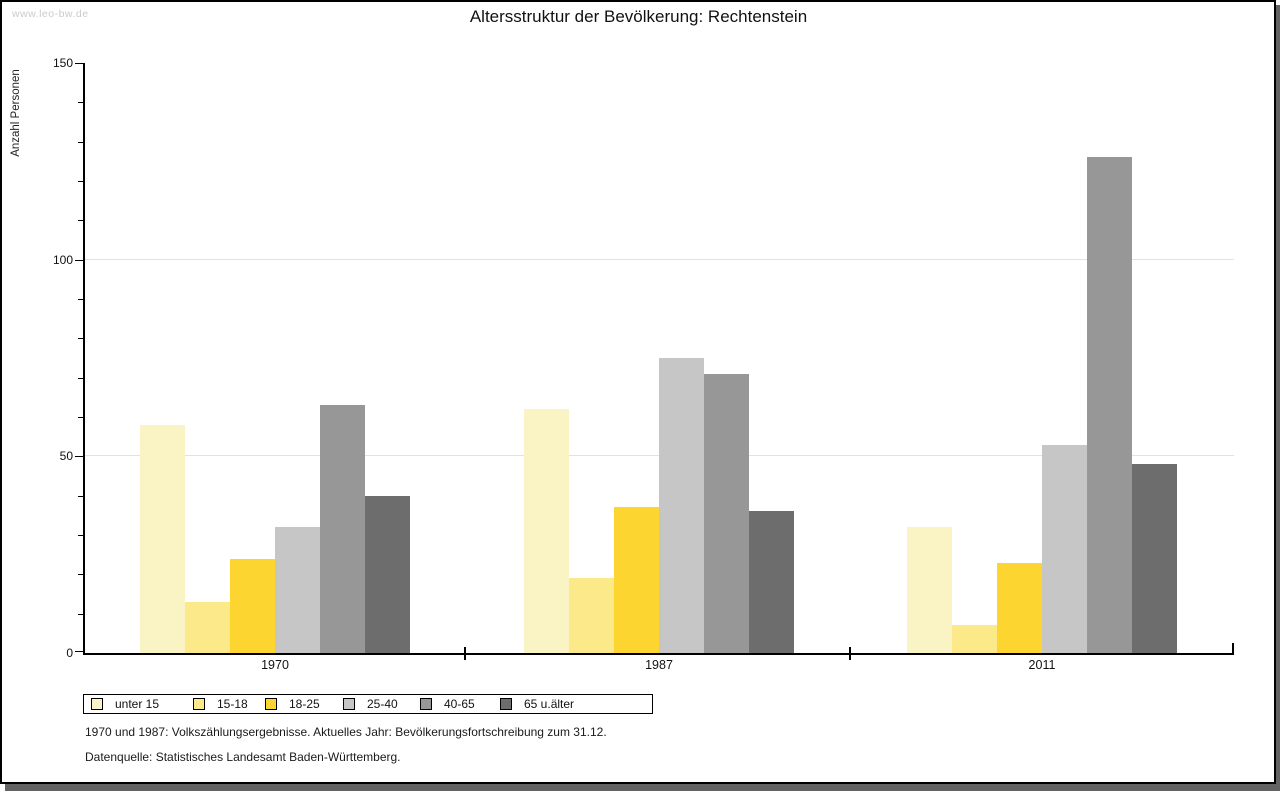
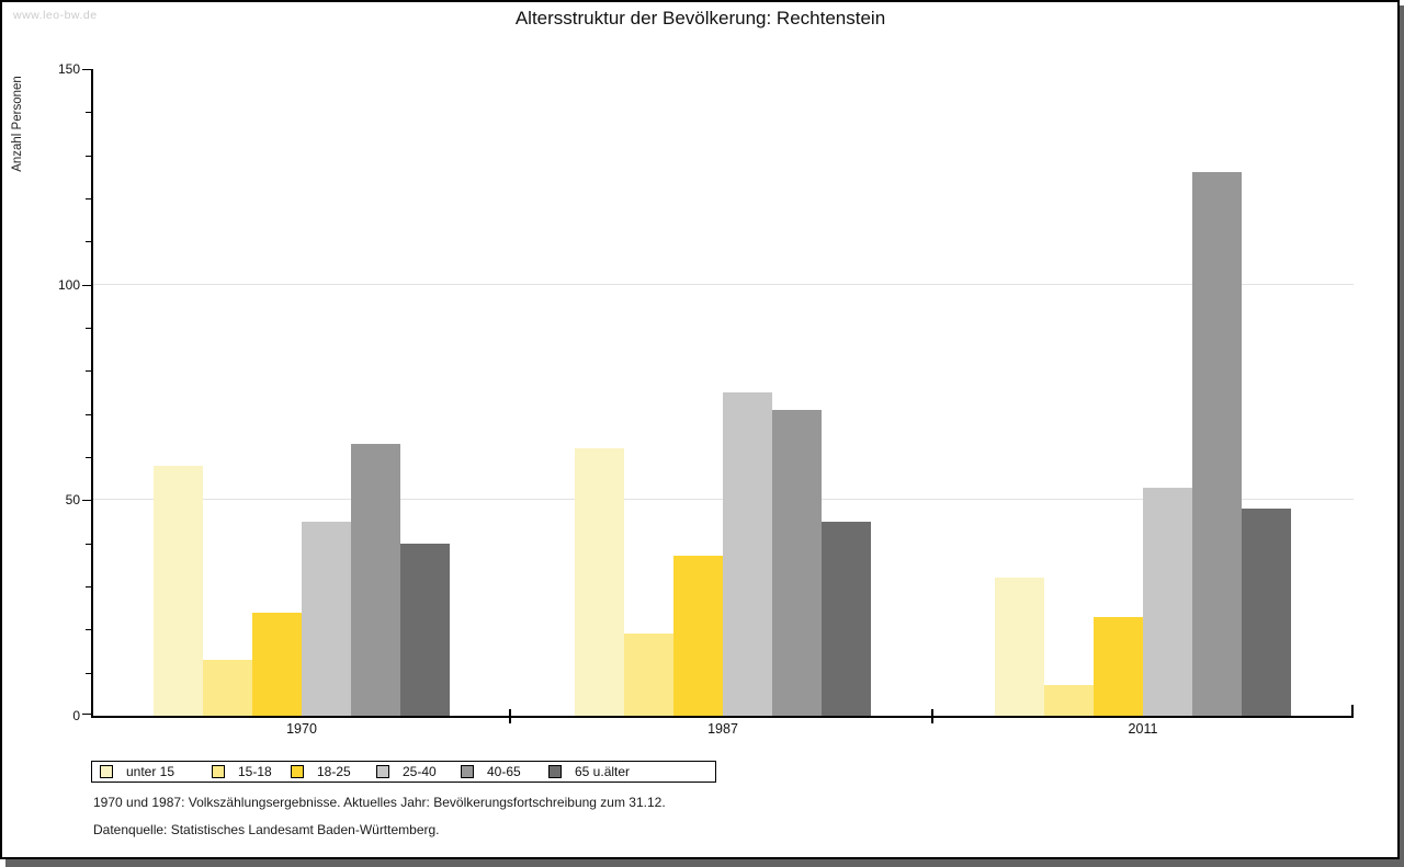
25-40/1970: 32 -> 45
65 u.älter/1987: 36 -> 45
